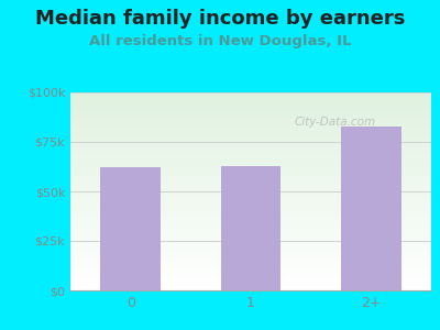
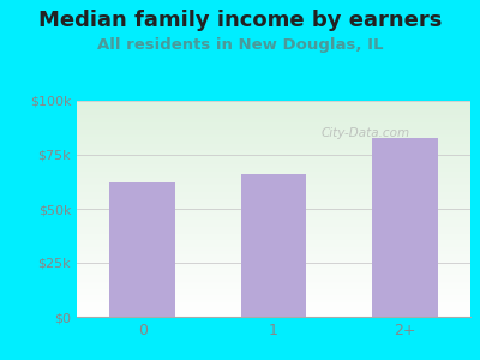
1: $63k -> $66k
